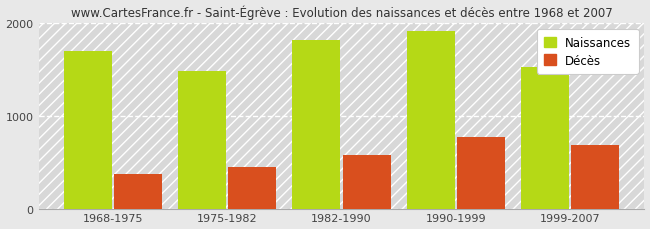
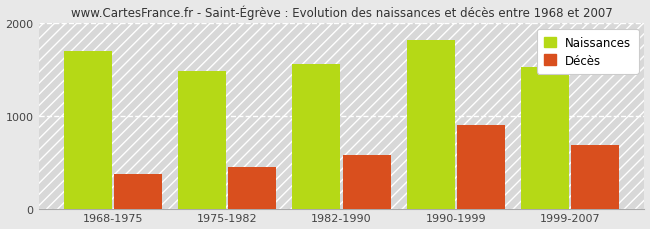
Naissances/1982-1990: 1820 -> 1560
Naissances/1990-1999: 1910 -> 1820
Décès/1990-1999: 770 -> 900
